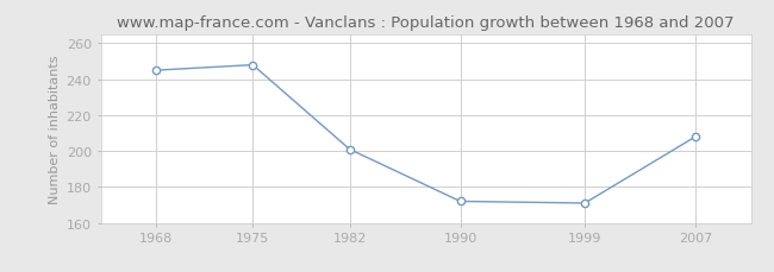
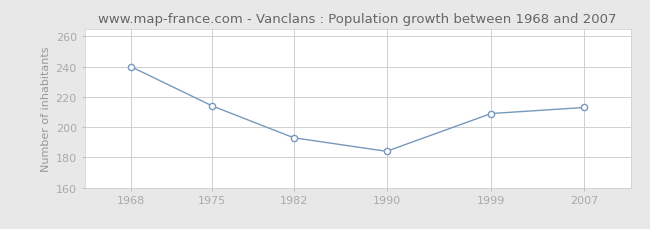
1968: 245 -> 240
1975: 248 -> 214
1982: 201 -> 193
1990: 172 -> 184
1999: 171 -> 209
2007: 208 -> 213
